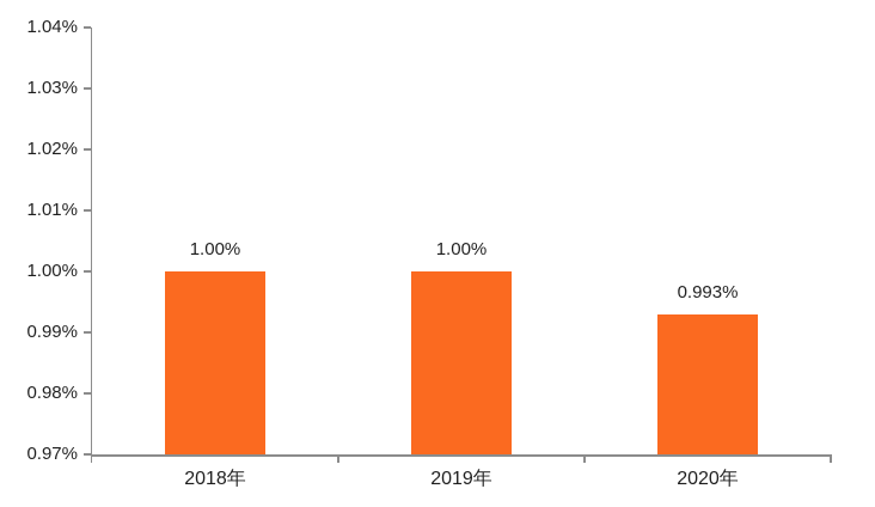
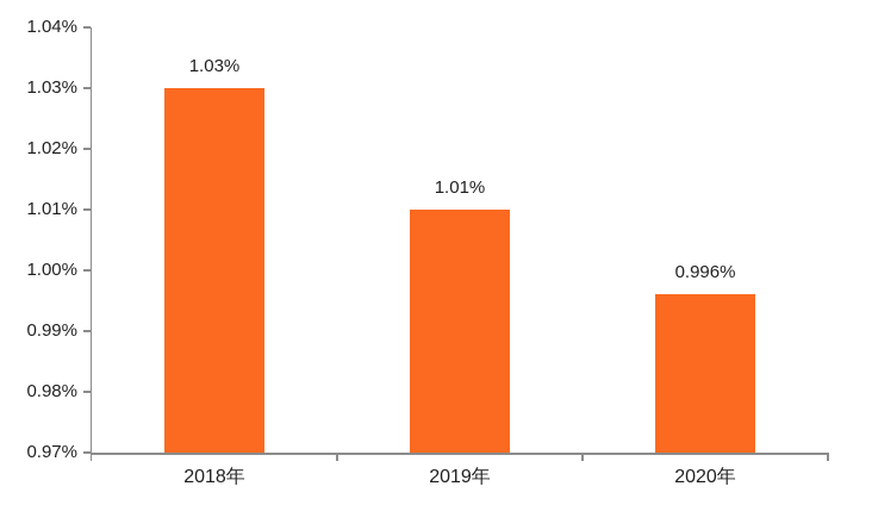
2018年: 1.00% -> 1.03%
2019年: 1.00% -> 1.01%
2020年: 0.993% -> 0.996%
